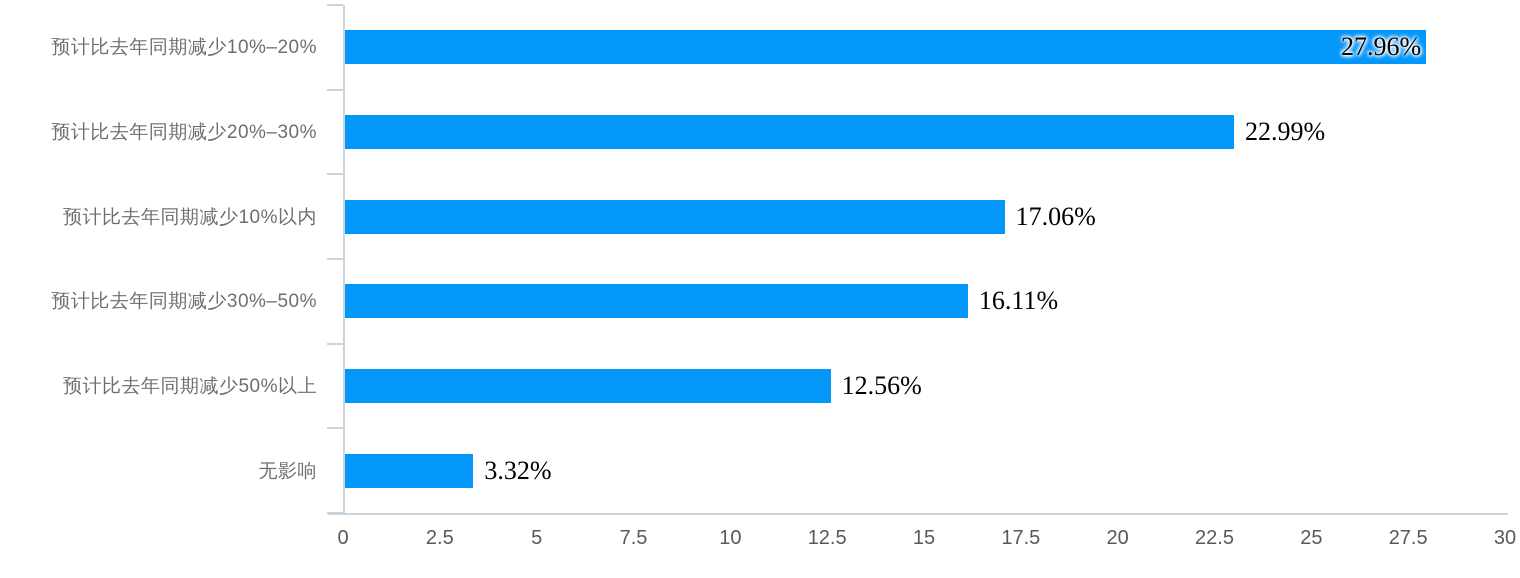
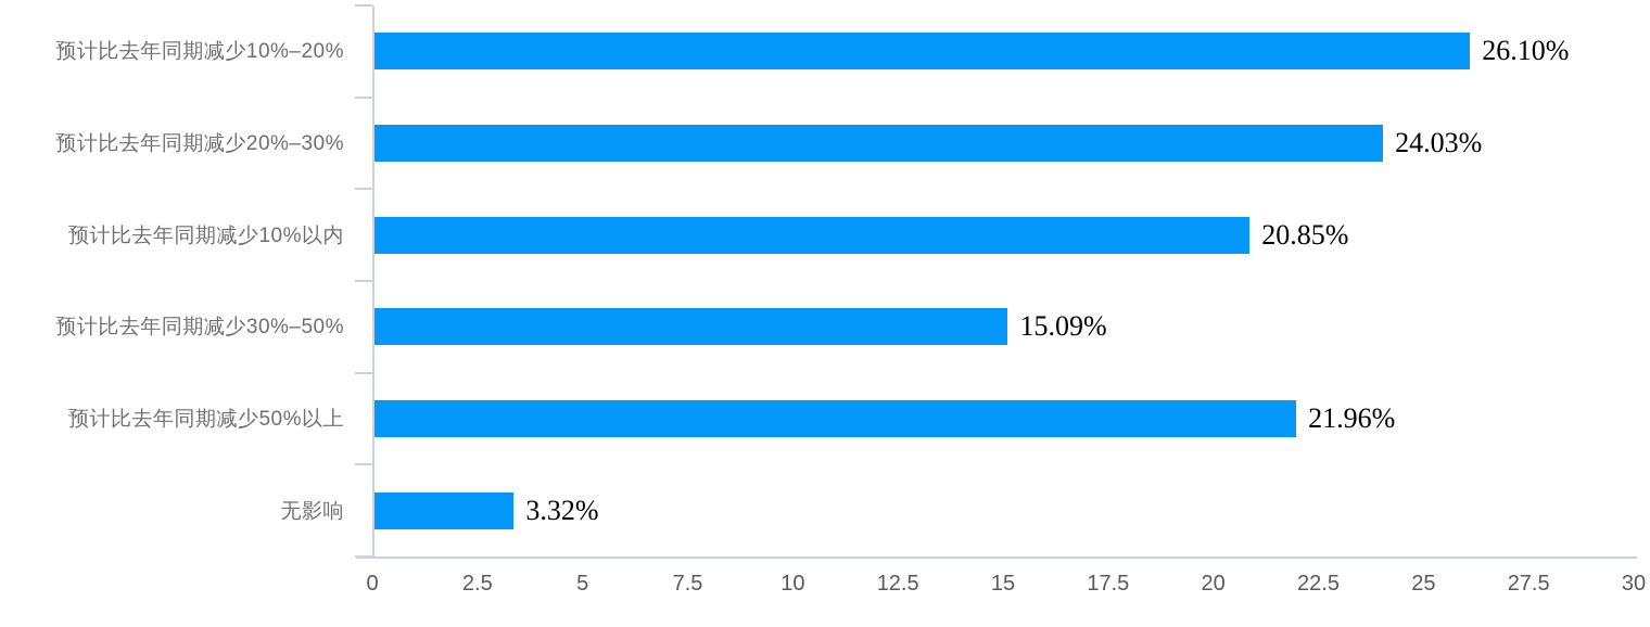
预计比去年同期减少10%–20%: 27.96% -> 26.10%
预计比去年同期减少20%–30%: 22.99% -> 24.03%
预计比去年同期减少10%以内: 17.06% -> 20.85%
预计比去年同期减少30%–50%: 16.11% -> 15.09%
预计比去年同期减少50%以上: 12.56% -> 21.96%
